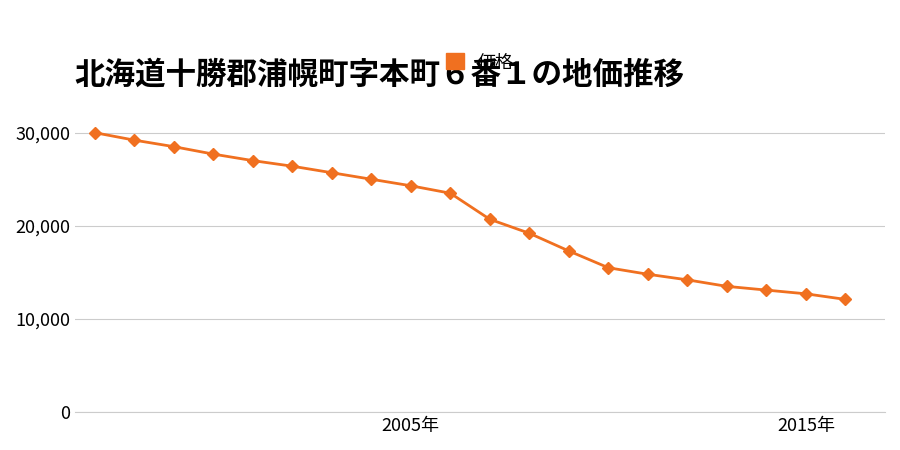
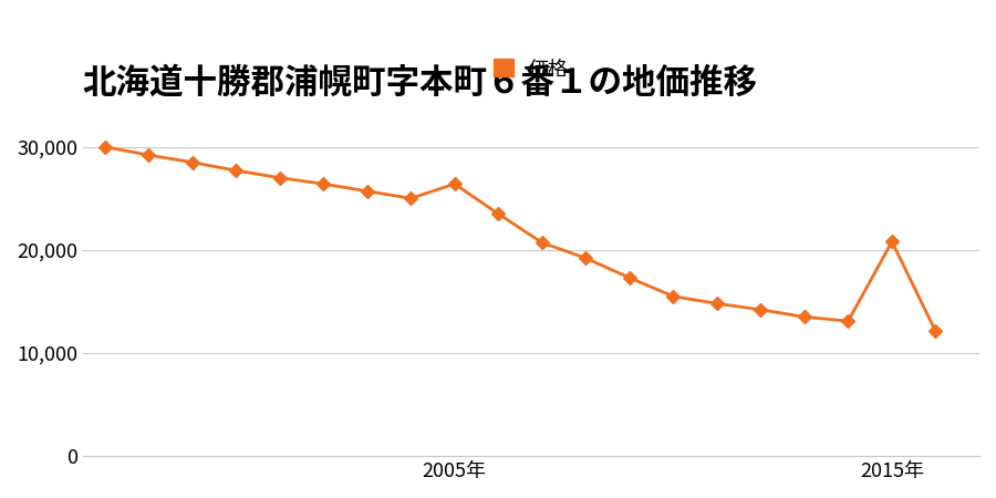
2005年: 24,300 -> 26,400
2015年: 12,700 -> 20,800
